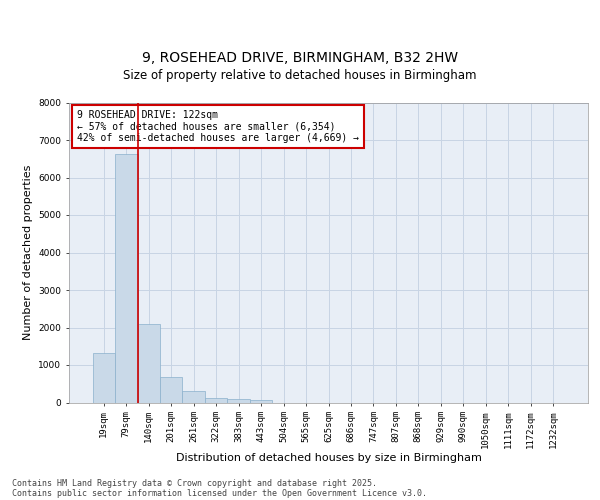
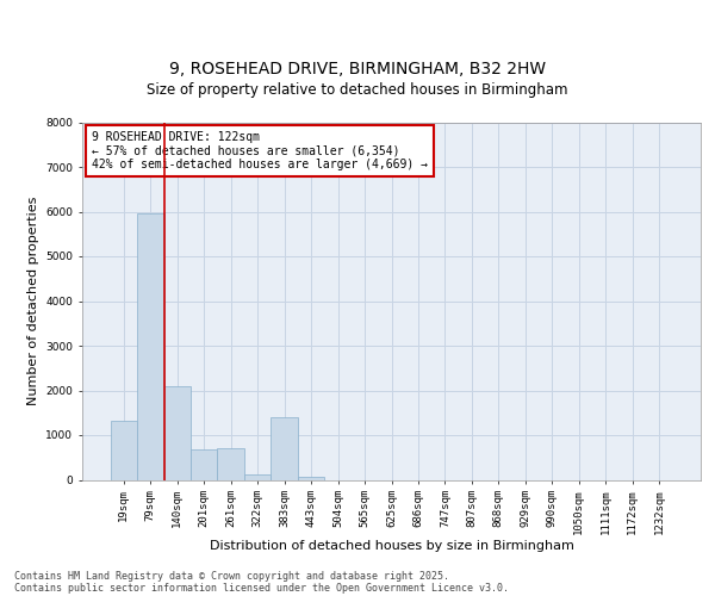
79sqm: 6630 -> 5950
261sqm: 310 -> 700
383sqm: 90 -> 1400
